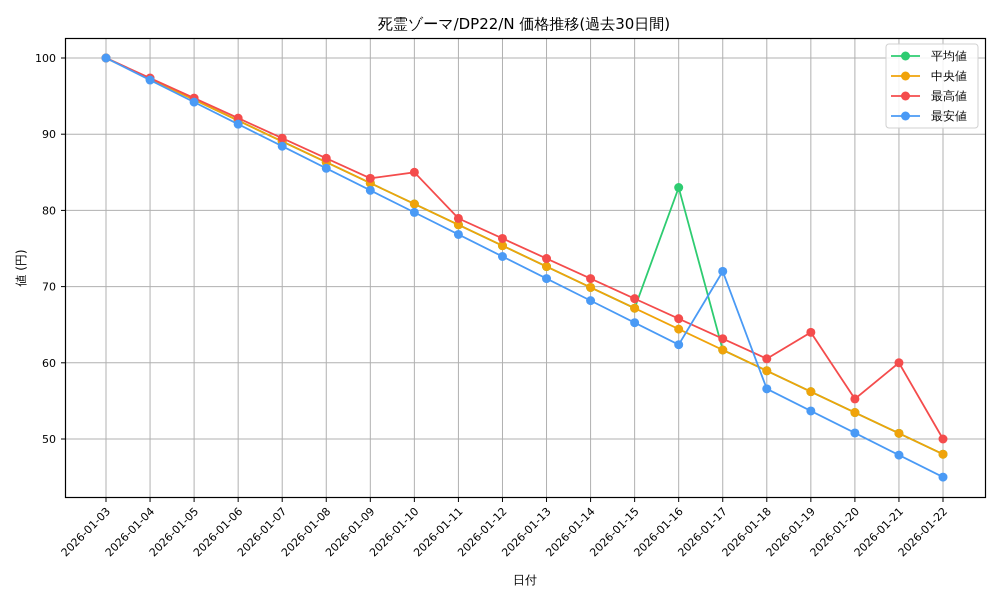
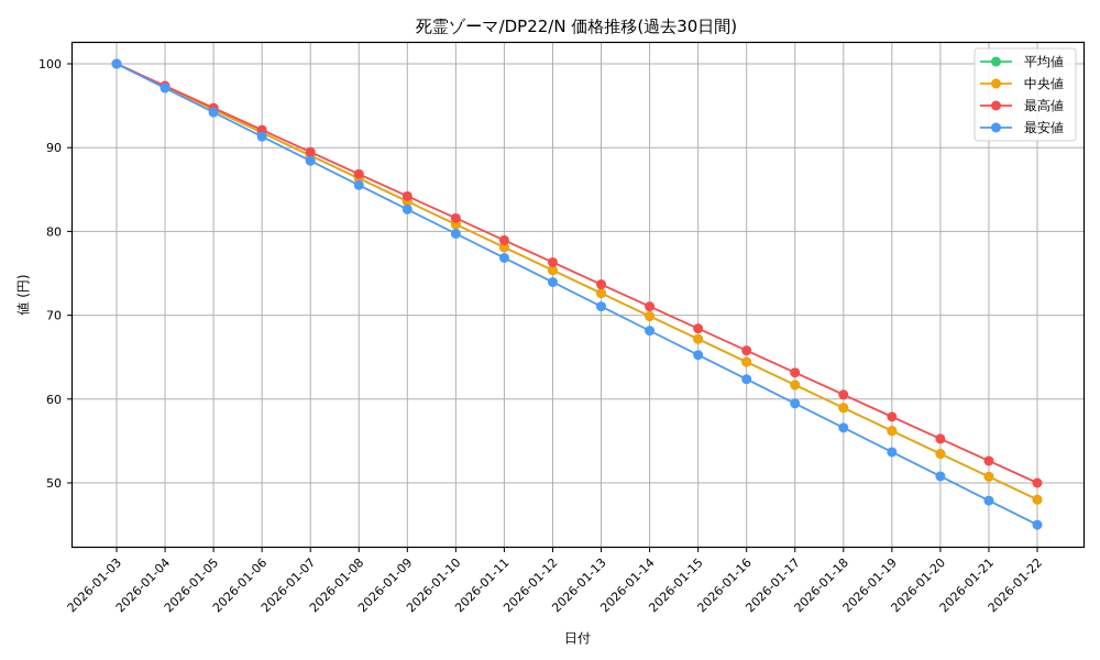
最高値/2026-01-10: 85 -> 82
平均値/2026-01-16: 83 -> 64
最安値/2026-01-17: 72 -> 59
最高値/2026-01-19: 64 -> 58
最高値/2026-01-21: 60 -> 53
